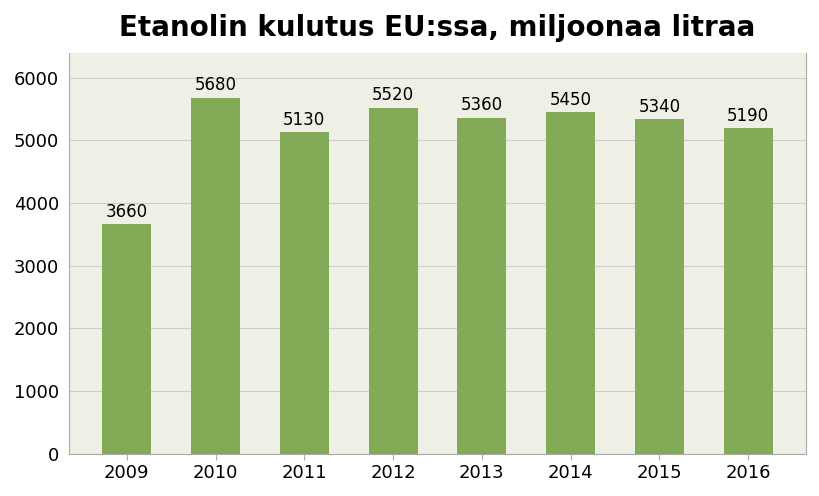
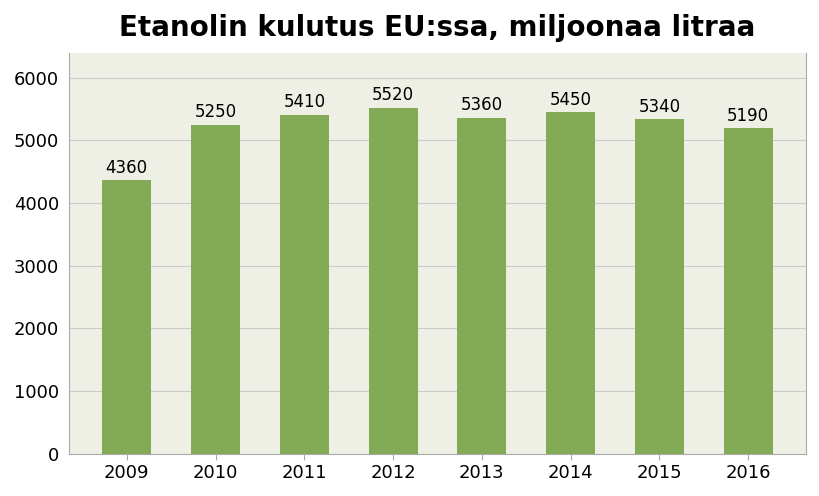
2009: 3660 -> 4360
2010: 5680 -> 5250
2011: 5130 -> 5410
